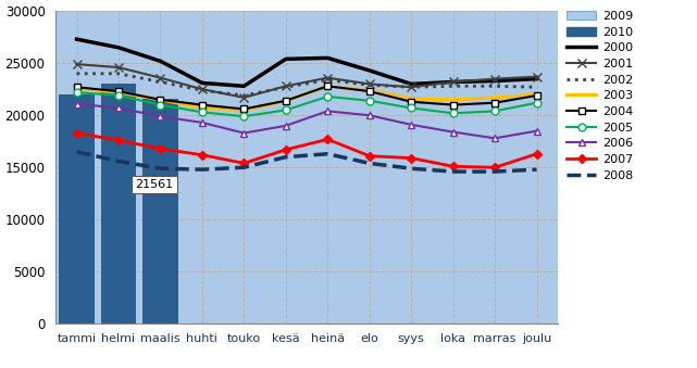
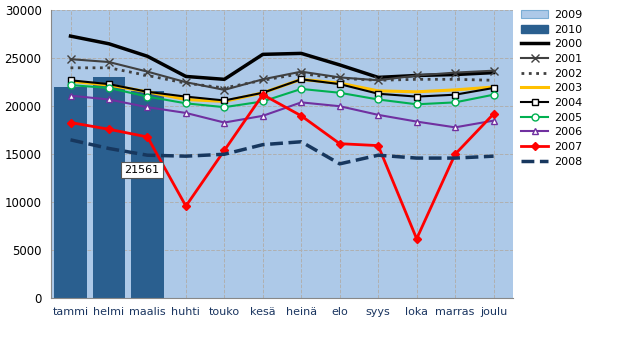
2007/huhti: 16200 -> 9600
2007/kesä: 16700 -> 21200
2007/heinä: 17700 -> 19000
2008/elo: 15400 -> 14000
2007/loka: 15100 -> 6200
2007/joulu: 16300 -> 19200
